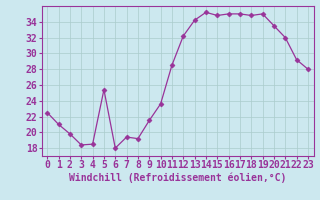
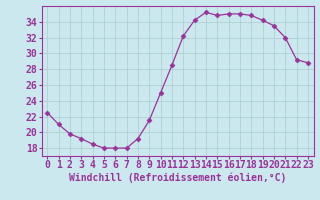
3: 18.4 -> 19.2
5: 25.4 -> 18.0
7: 19.4 -> 18.0
10: 23.6 -> 25.0
19: 35.0 -> 34.2
23: 28.0 -> 28.8
